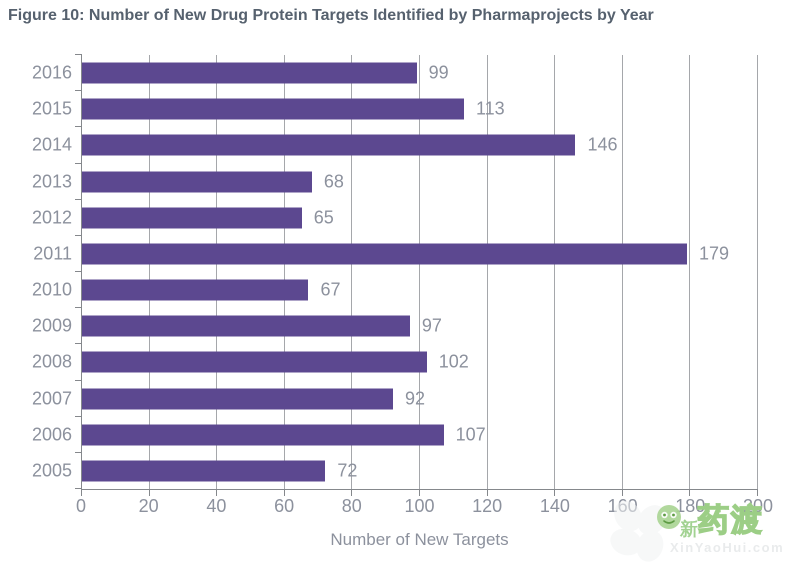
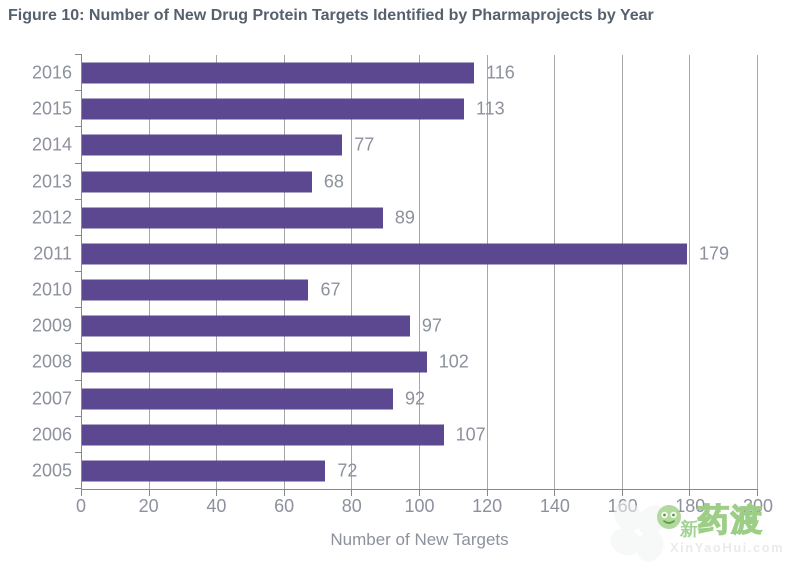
2016: 99 -> 116
2014: 146 -> 77
2012: 65 -> 89
